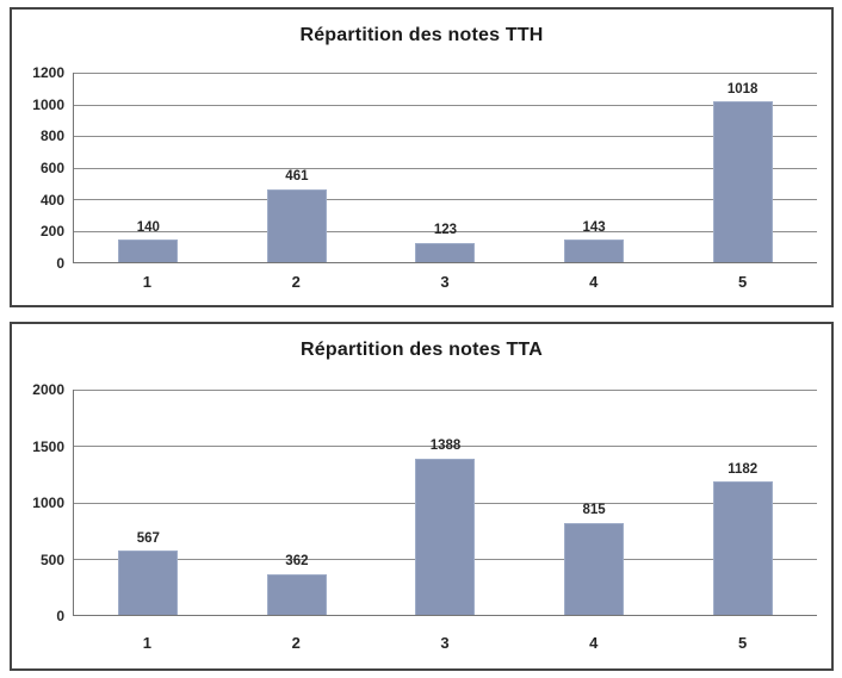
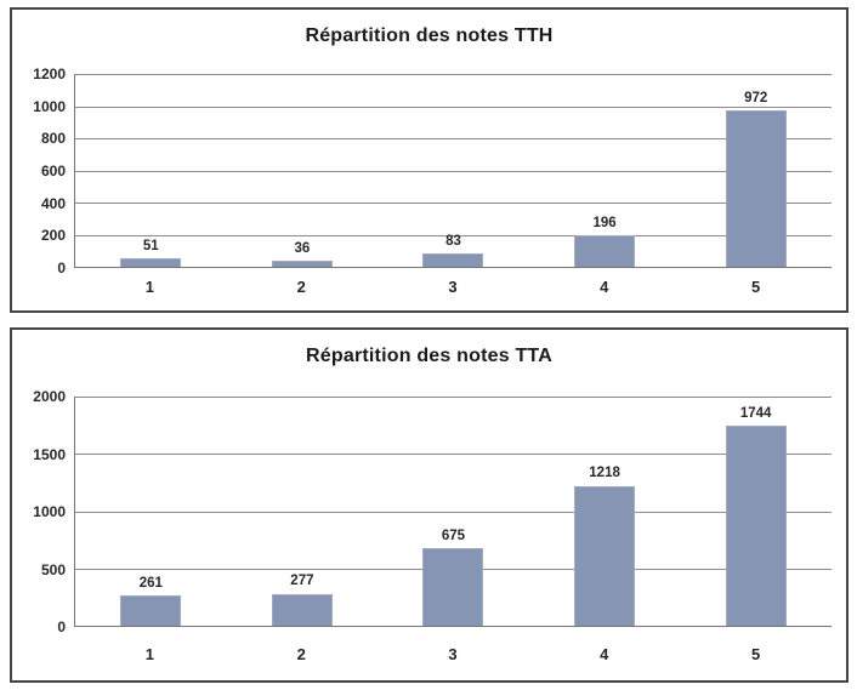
Répartition des notes TTH/1: 140 -> 51
Répartition des notes TTH/2: 461 -> 36
Répartition des notes TTH/3: 123 -> 83
Répartition des notes TTH/4: 143 -> 196
Répartition des notes TTH/5: 1018 -> 972
Répartition des notes TTA/1: 567 -> 261
Répartition des notes TTA/2: 362 -> 277
Répartition des notes TTA/3: 1388 -> 675
Répartition des notes TTA/4: 815 -> 1218
Répartition des notes TTA/5: 1182 -> 1744
